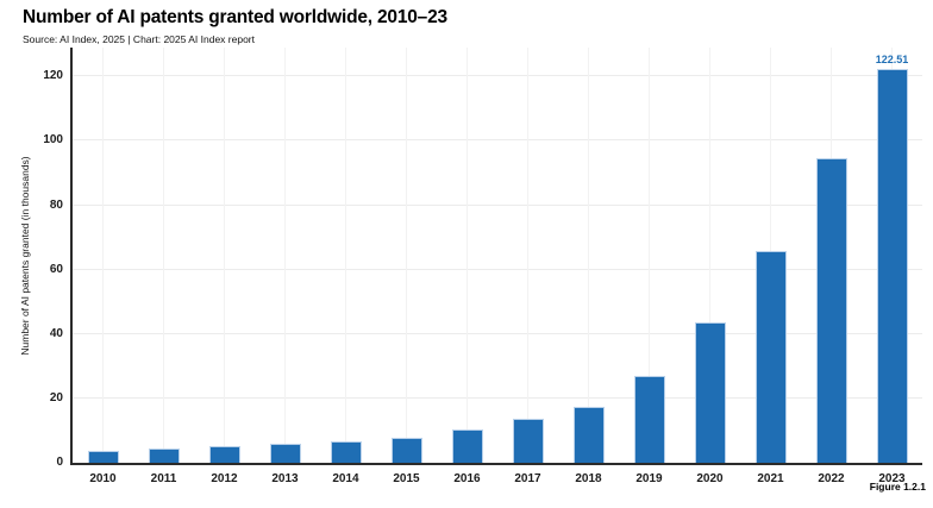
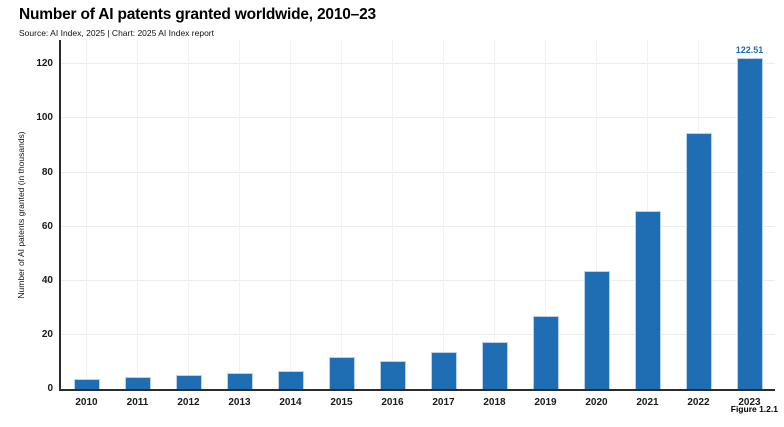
2015: 8 -> 12
